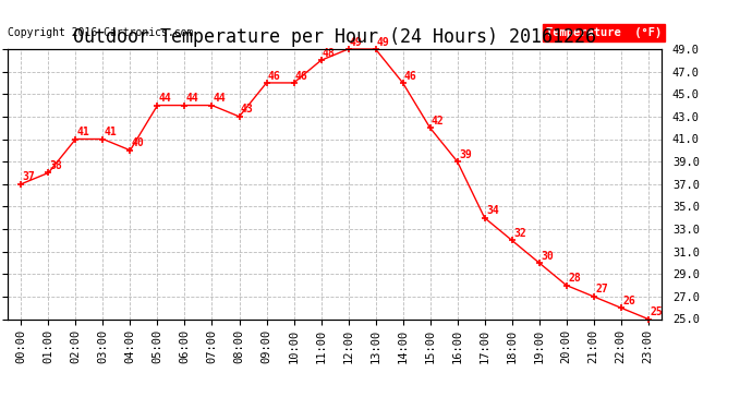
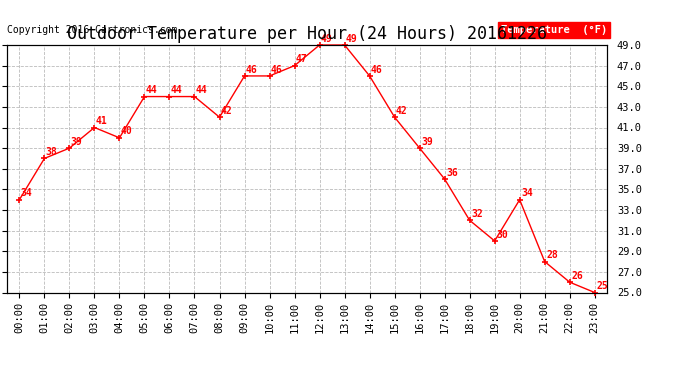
00:00: 37 -> 34
02:00: 41 -> 39
08:00: 43 -> 42
11:00: 48 -> 47
17:00: 34 -> 36
20:00: 28 -> 34
21:00: 27 -> 28
